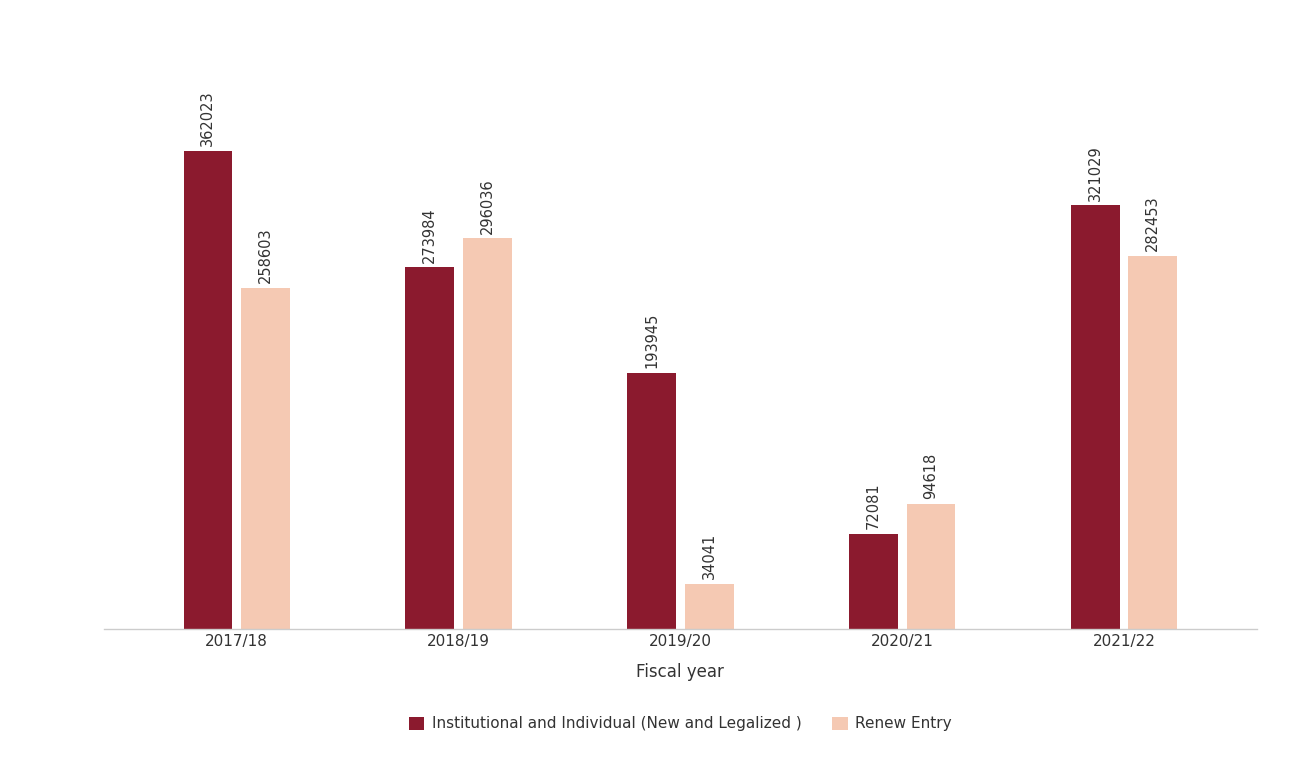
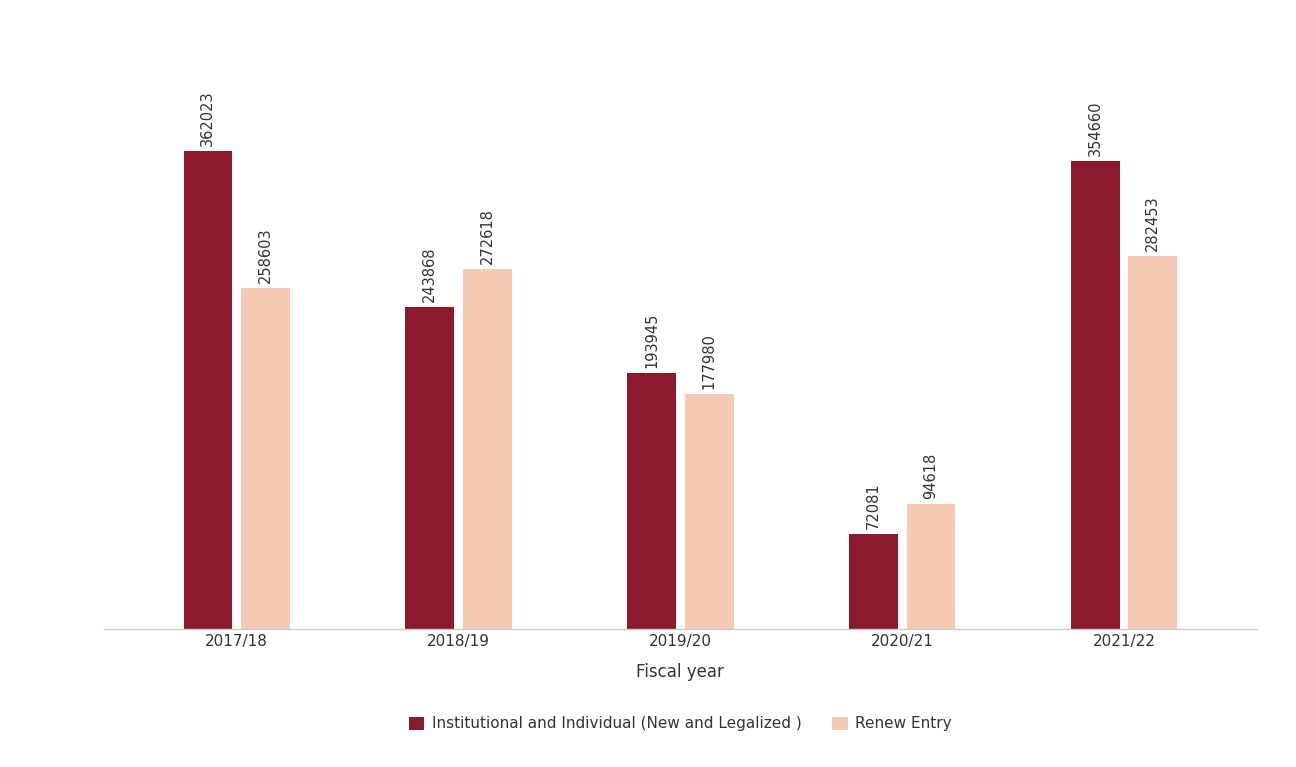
Institutional and Individual (New and Legalized )/2018/19: 273984 -> 243868
Renew Entry/2018/19: 296036 -> 272618
Renew Entry/2019/20: 34041 -> 177980
Institutional and Individual (New and Legalized )/2021/22: 321029 -> 354660
